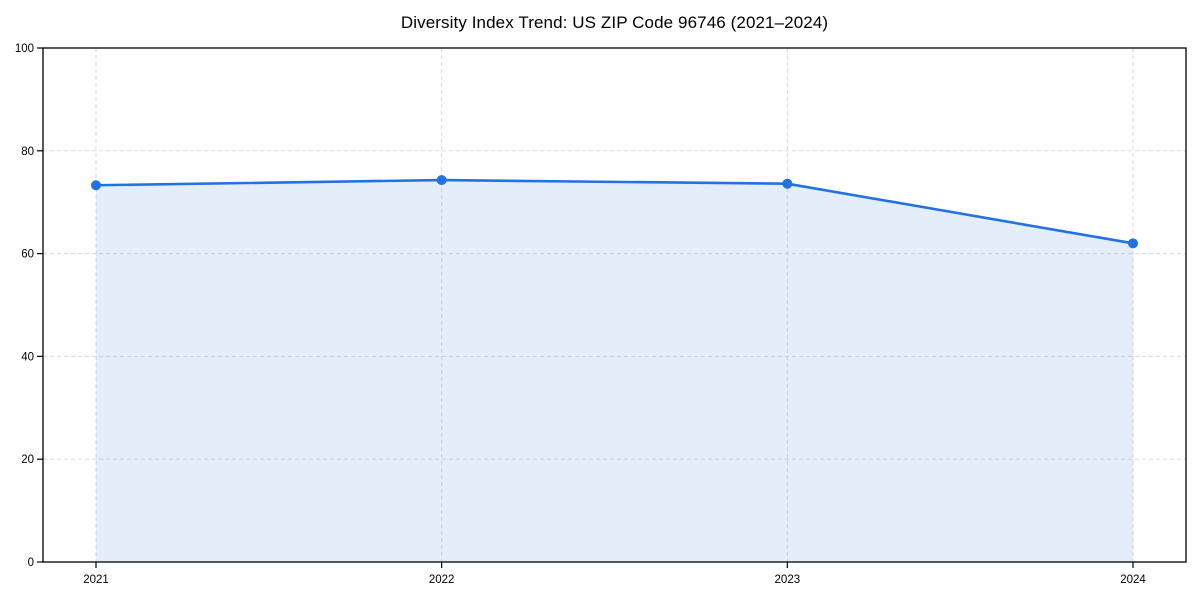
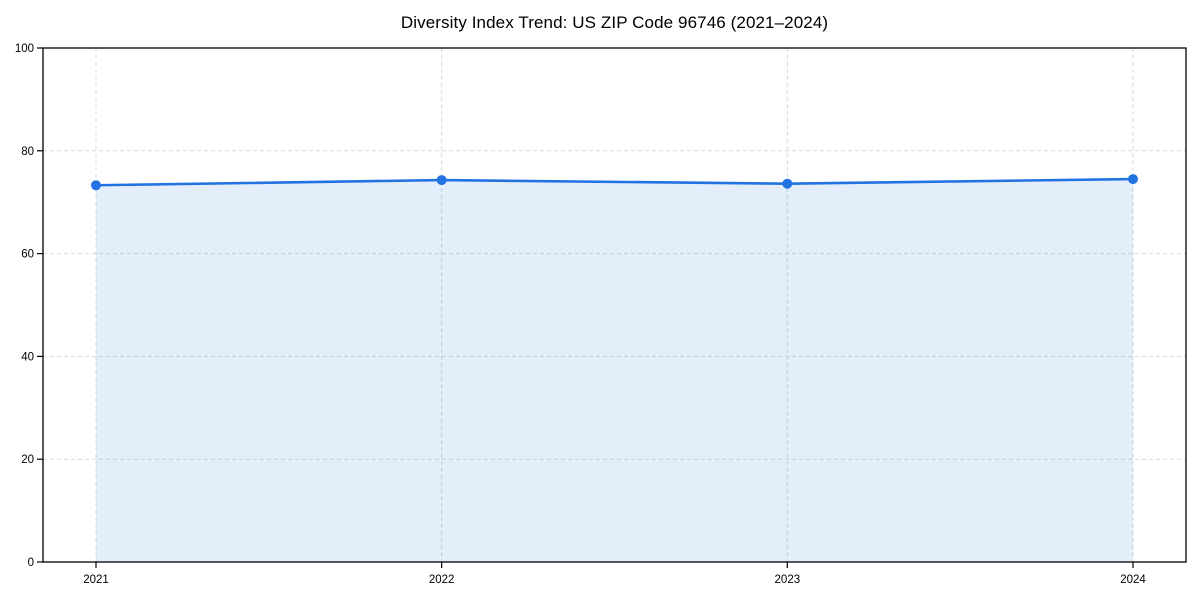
2024: 62 -> 74
